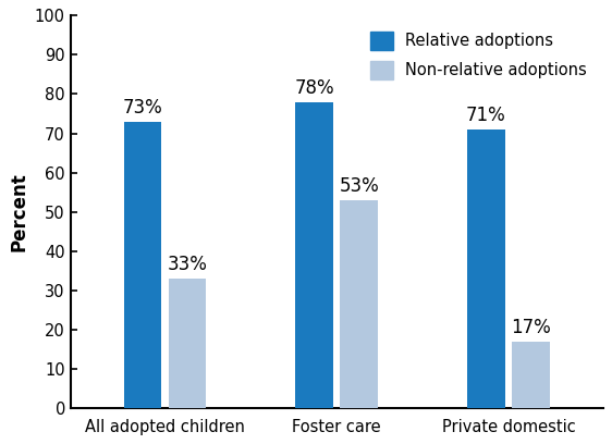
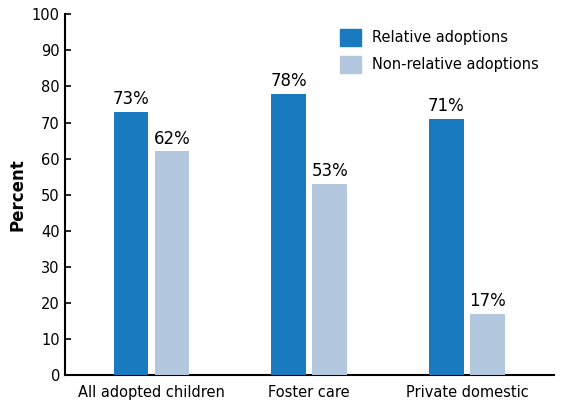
Non-relative adoptions/All adopted children: 33% -> 62%
